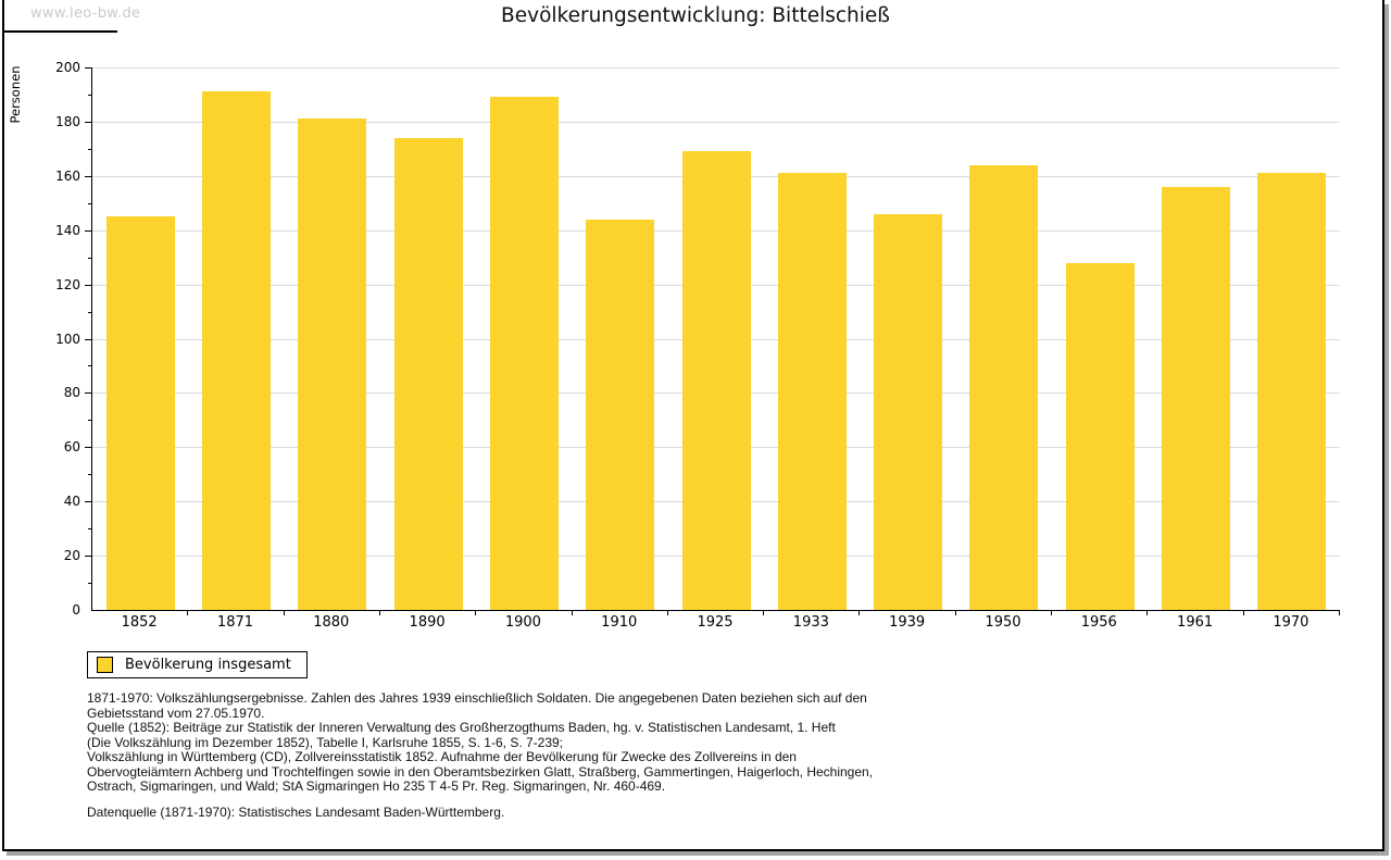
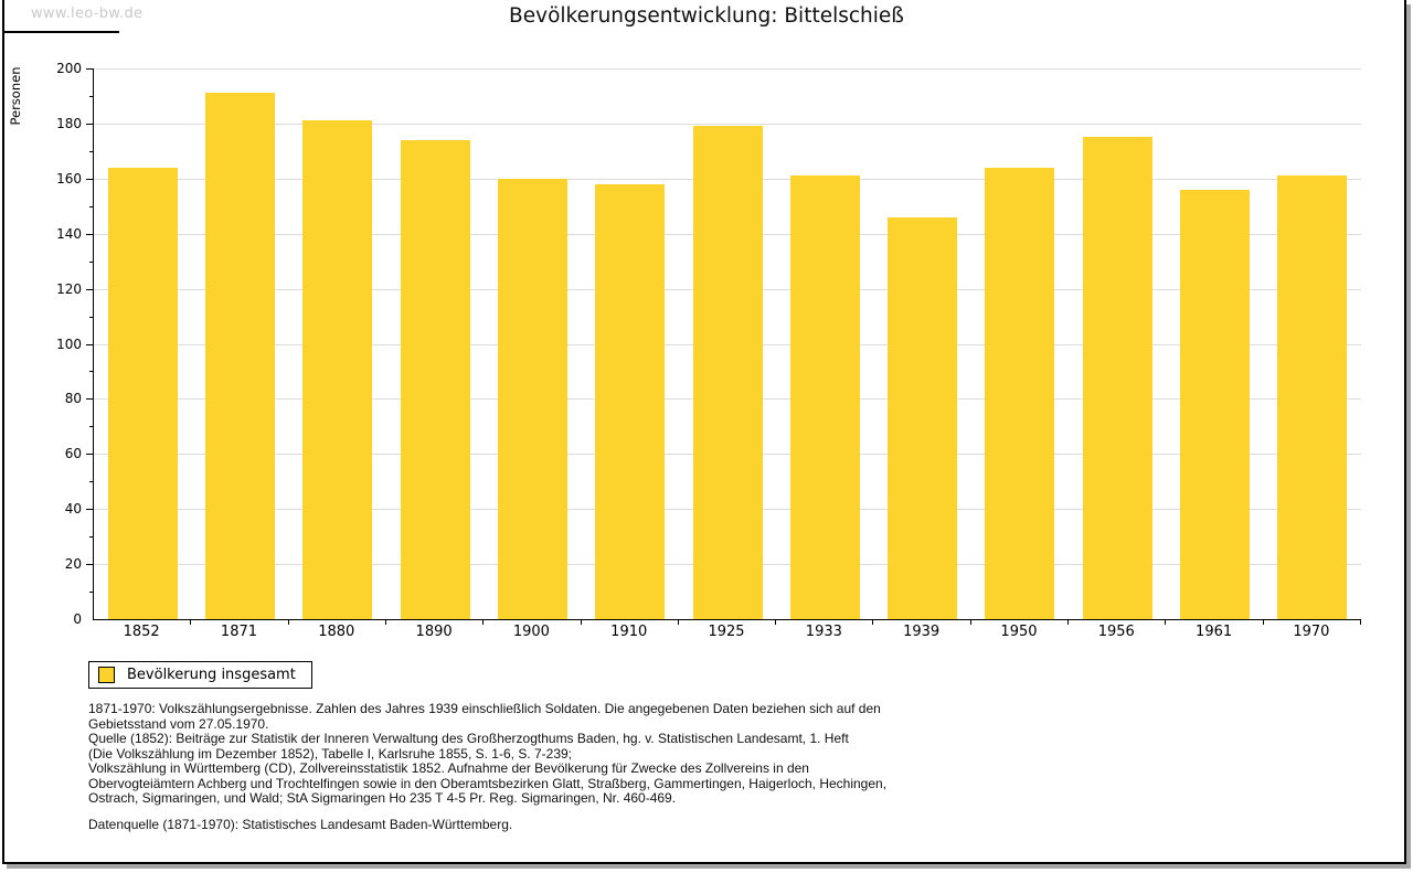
1852: 145 -> 164
1900: 189 -> 160
1910: 144 -> 158
1925: 169 -> 179
1956: 128 -> 175
